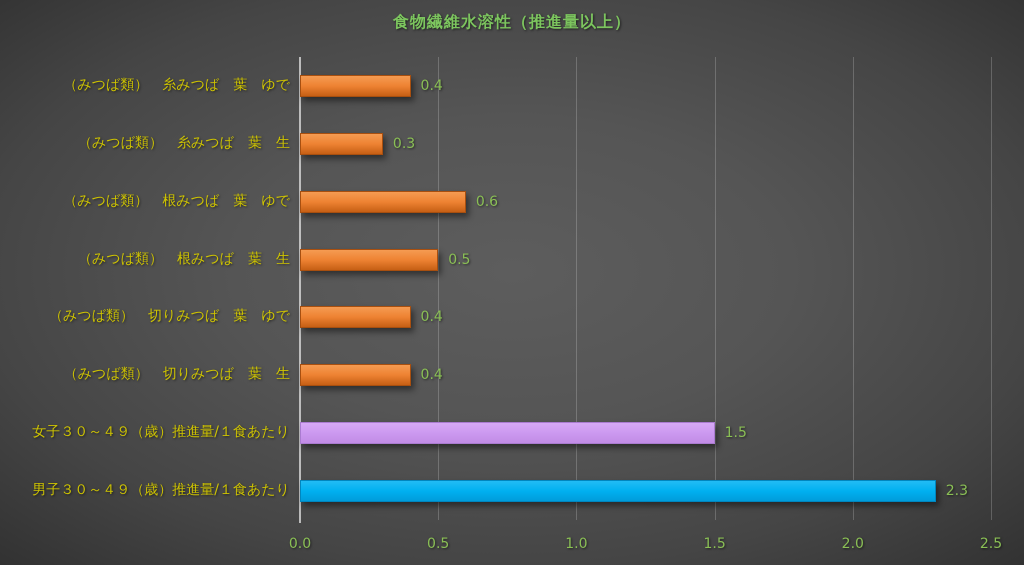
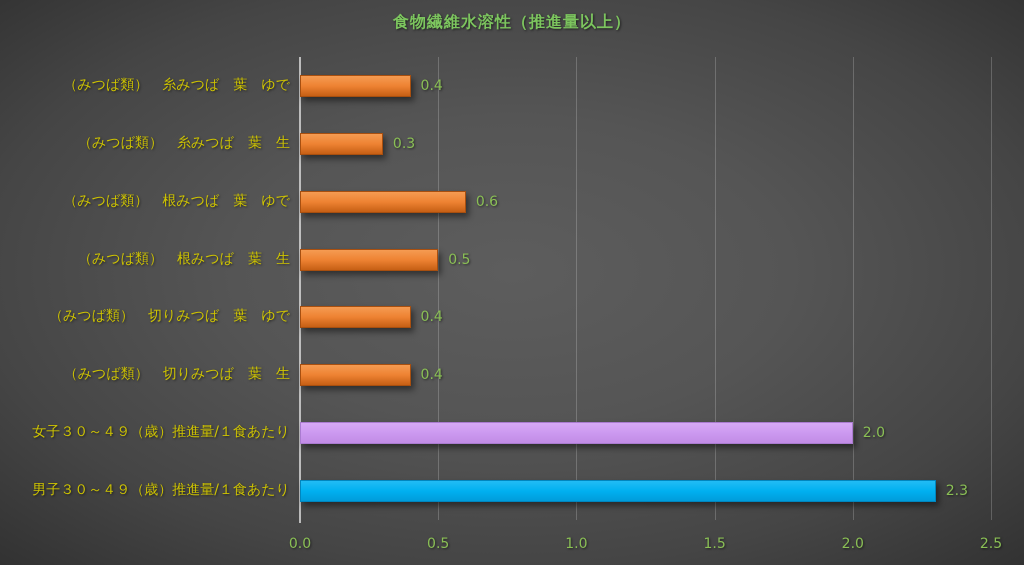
女子３０～４９（歳）推進量/１食あたり: 1.5 -> 2.0
